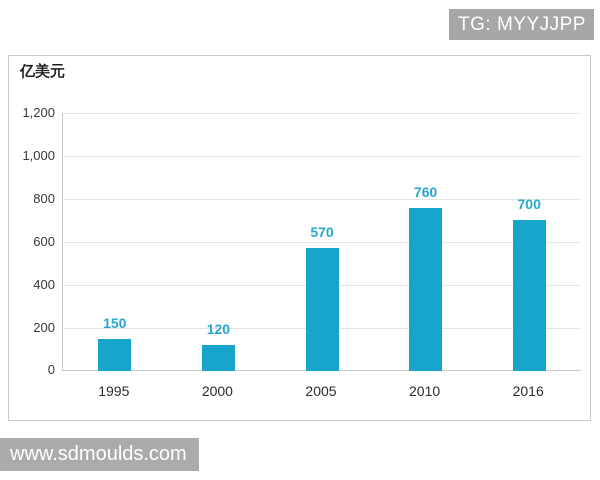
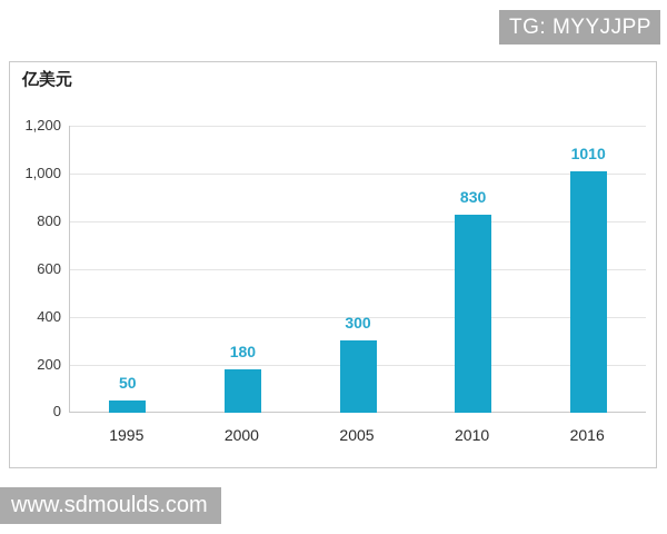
1995: 150 -> 50
2000: 120 -> 180
2005: 570 -> 300
2010: 760 -> 830
2016: 700 -> 1010
